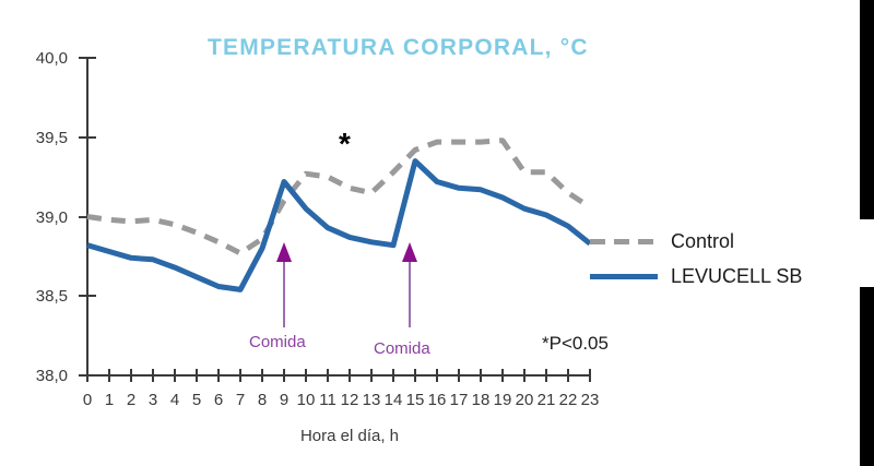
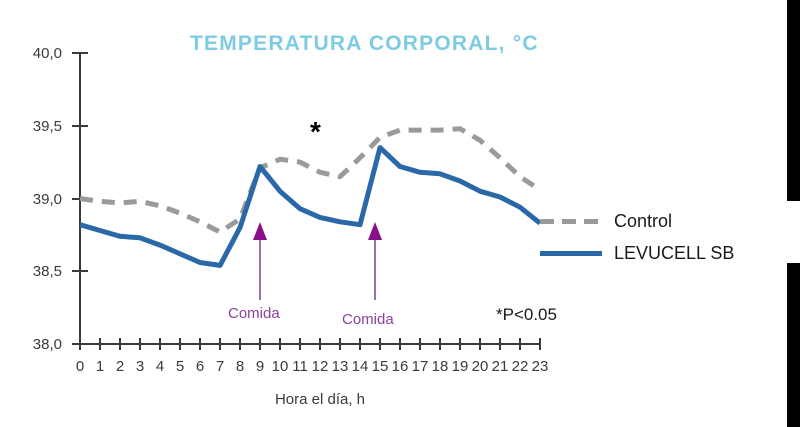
Control/9: 39,10 -> 39,21
Control/20: 39,28 -> 39,40
